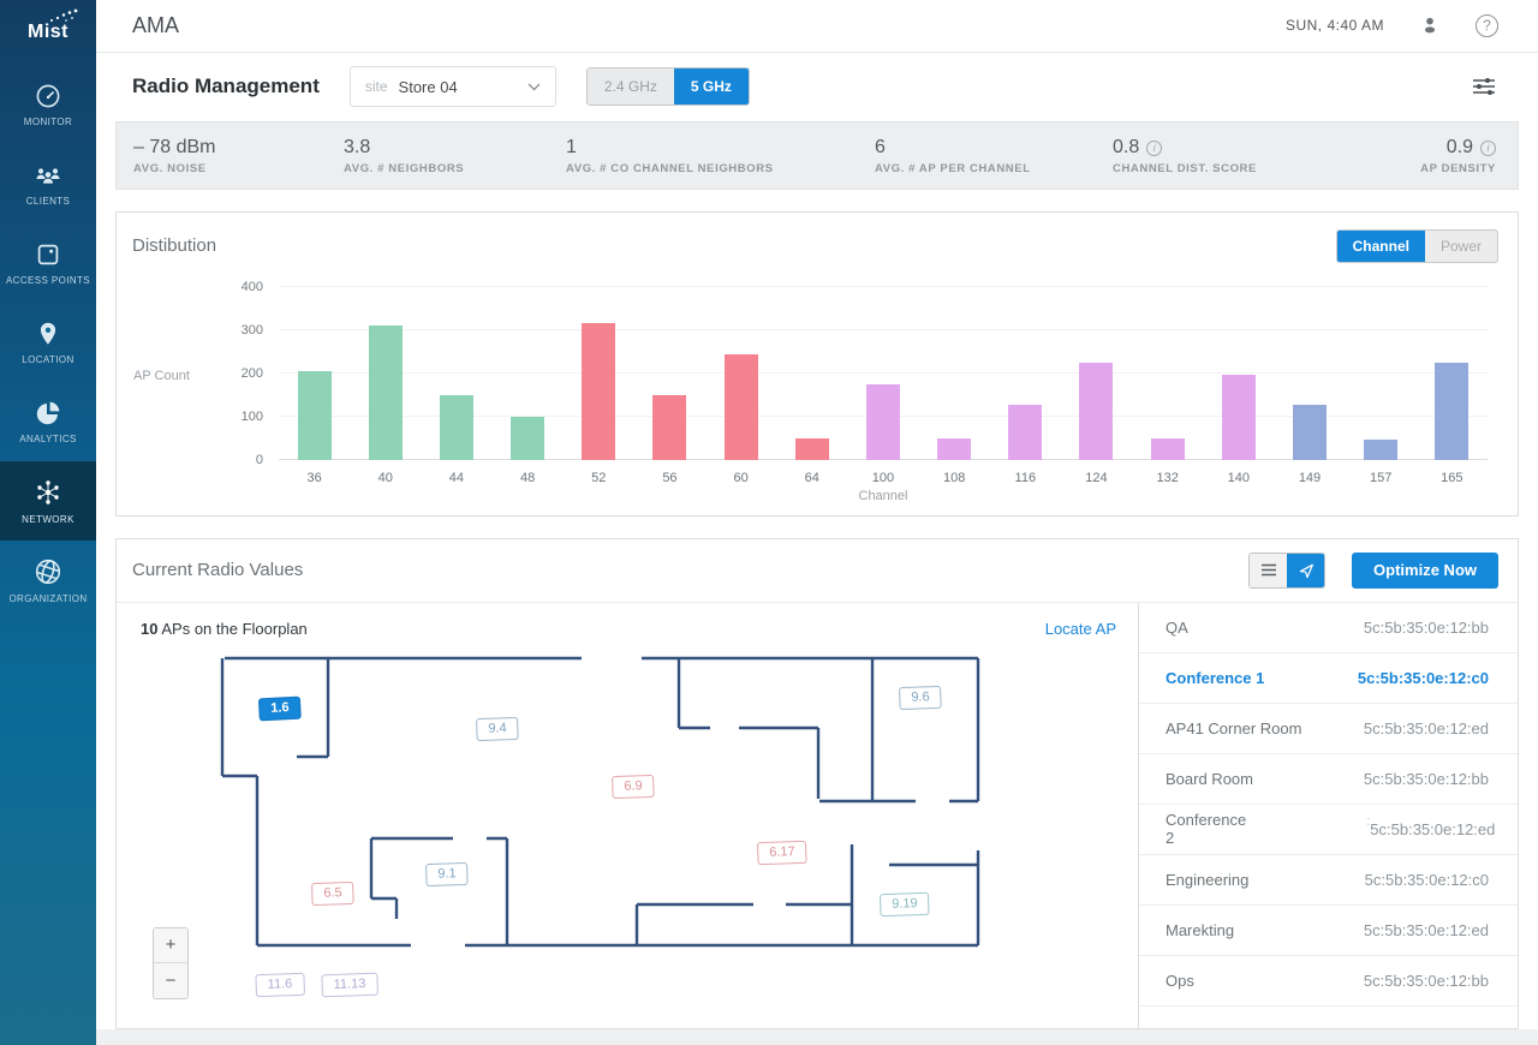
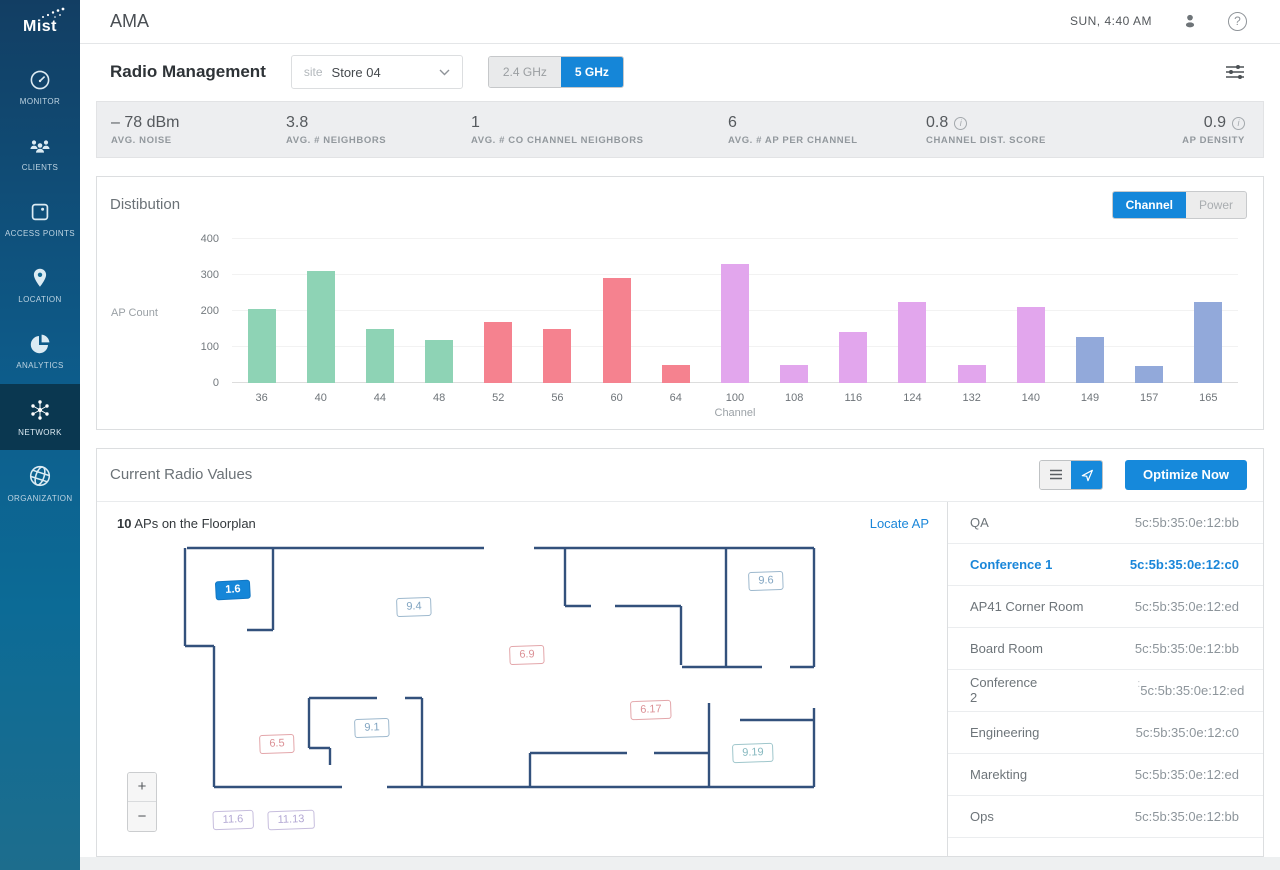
48: 100 -> 120
52: 320 -> 170
60: 240 -> 290
100: 180 -> 330
116: 130 -> 140
140: 200 -> 210
